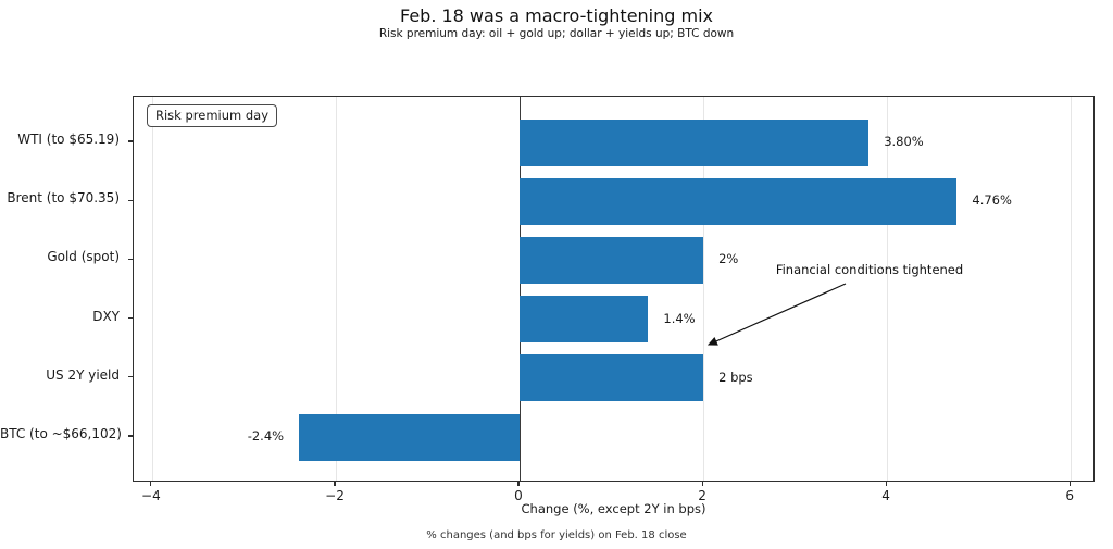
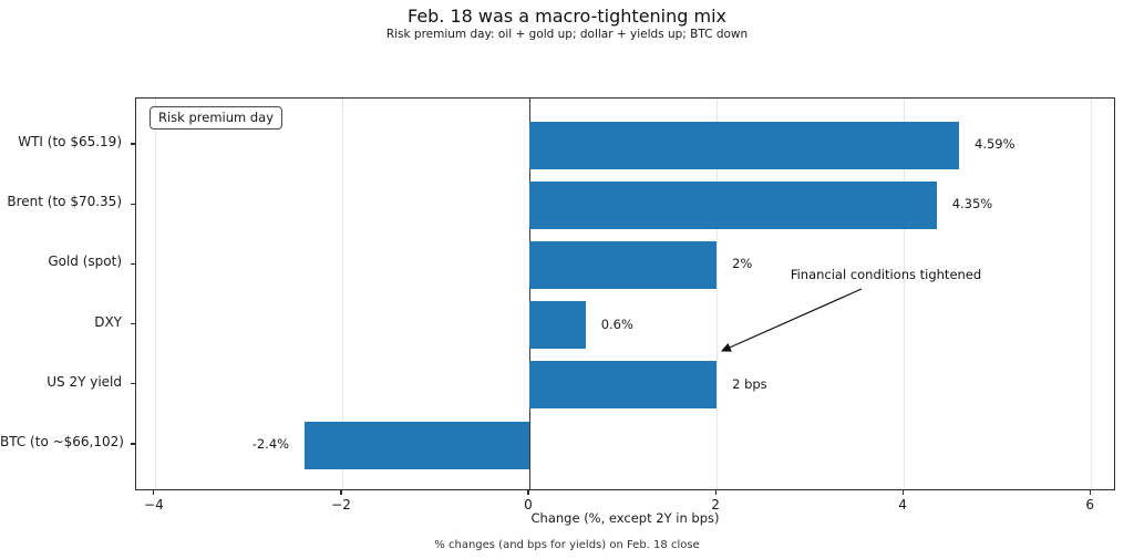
WTI (to $65.19): 3.80% -> 4.59%
Brent (to $70.35): 4.76% -> 4.35%
DXY: 1.4% -> 0.6%
